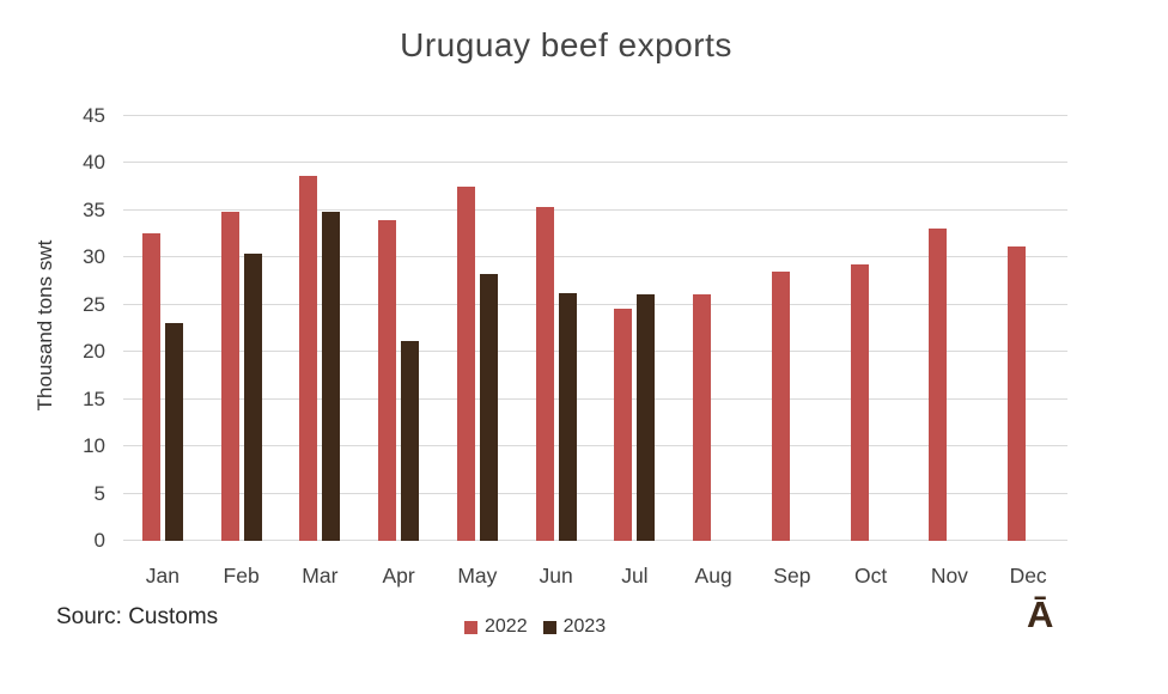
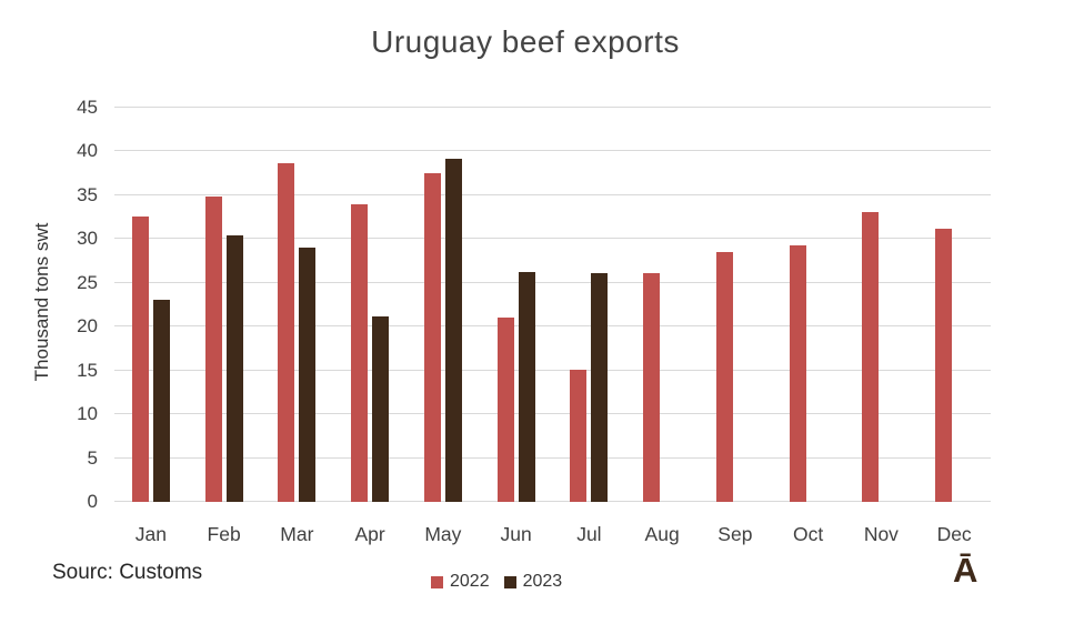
2023/Mar: 35 -> 29
2023/May: 28 -> 39
2022/Jun: 35 -> 21
2022/Jul: 24 -> 15
